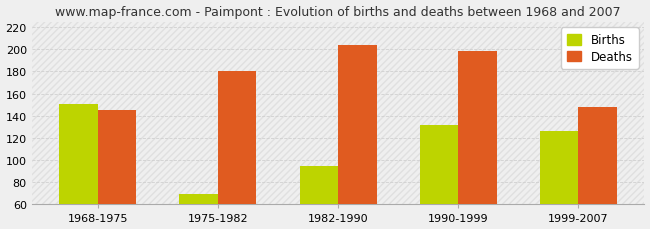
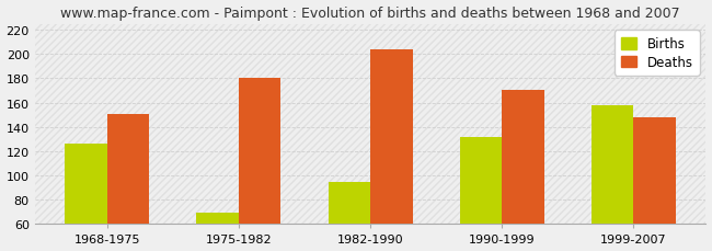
Births/1968-1975: 151 -> 126
Deaths/1968-1975: 145 -> 151
Deaths/1990-1999: 198 -> 170
Births/1999-2007: 126 -> 158
